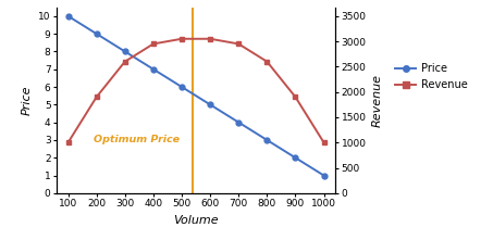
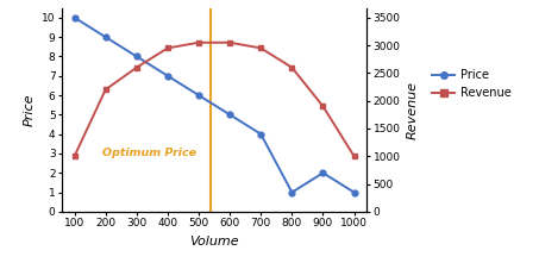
Revenue/200: 1900 -> 2200
Price/800: 3 -> 1
